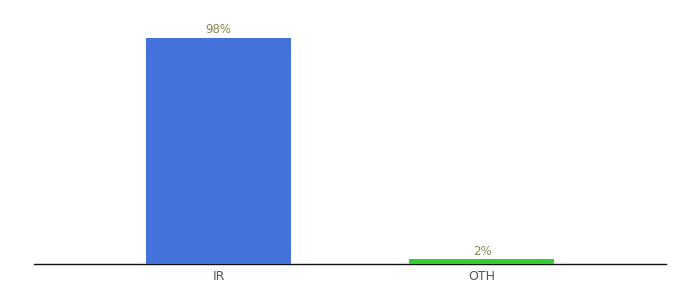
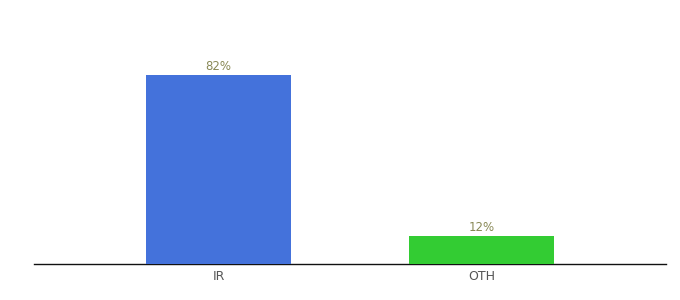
IR: 98% -> 82%
OTH: 2% -> 12%
